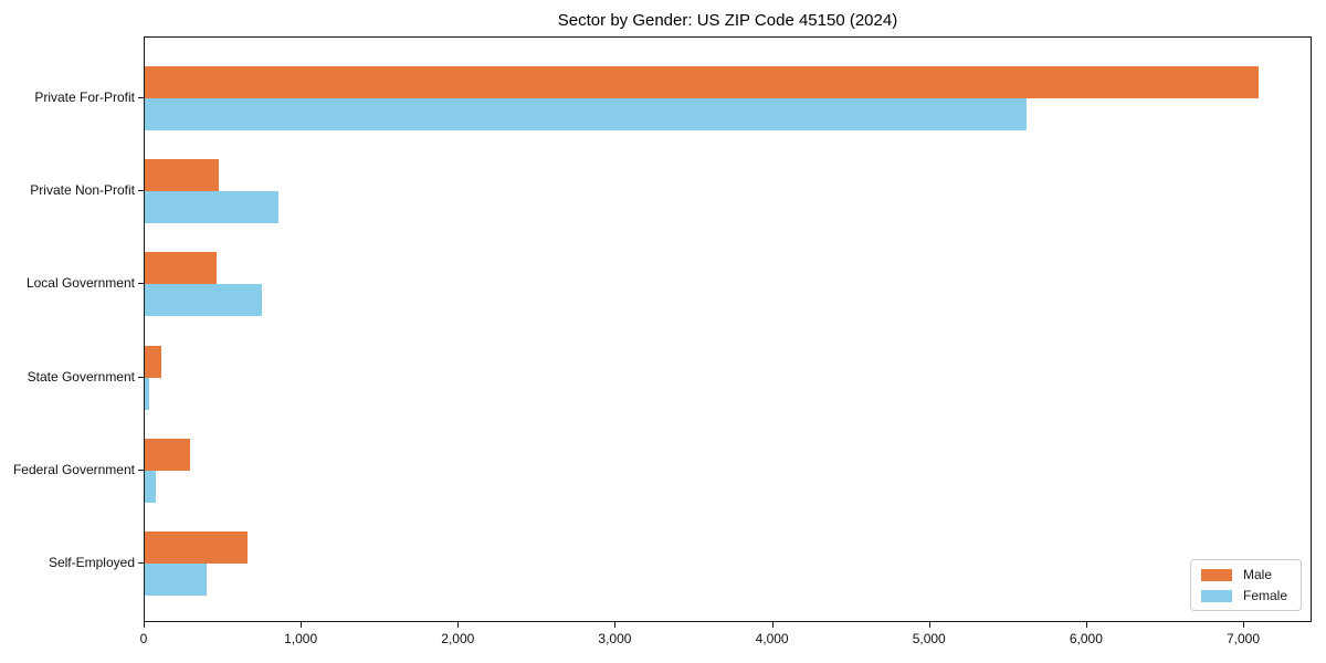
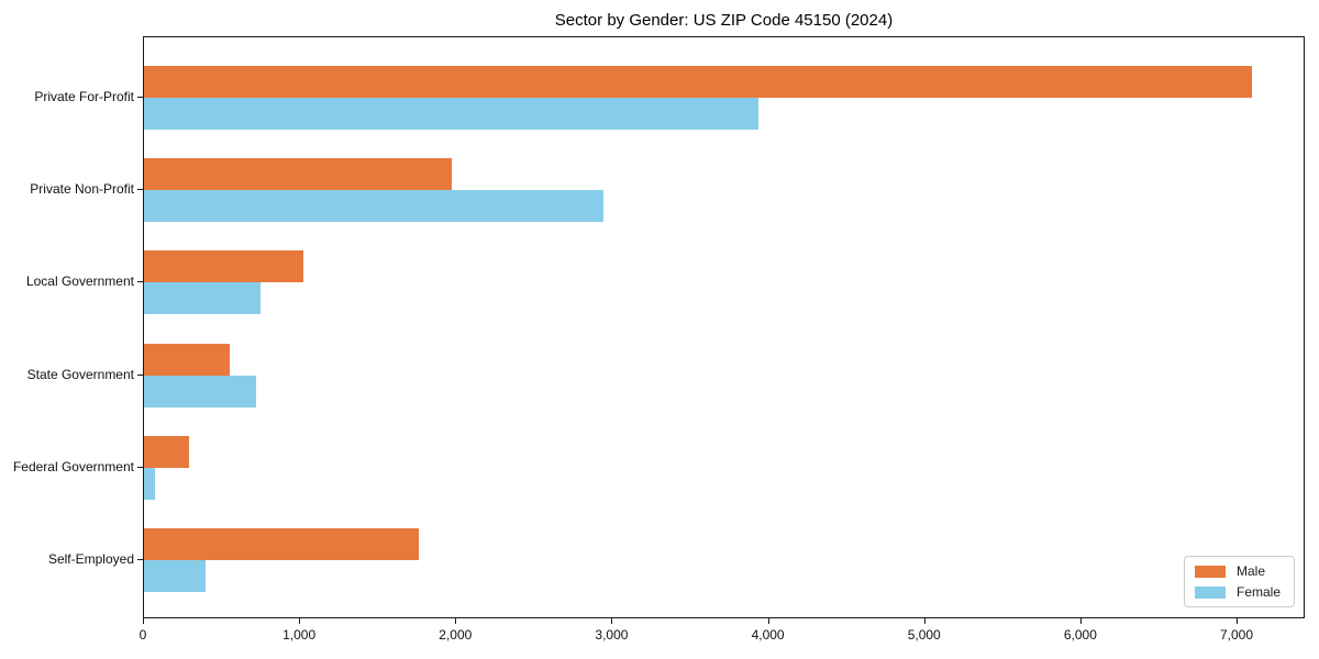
Female/Private For-Profit: 5620 -> 3930
Male/Private Non-Profit: 470 -> 1970
Female/Private Non-Profit: 850 -> 2940
Male/Local Government: 460 -> 1020
Male/State Government: 100 -> 550
Female/State Government: 30 -> 720
Male/Self-Employed: 660 -> 1760
